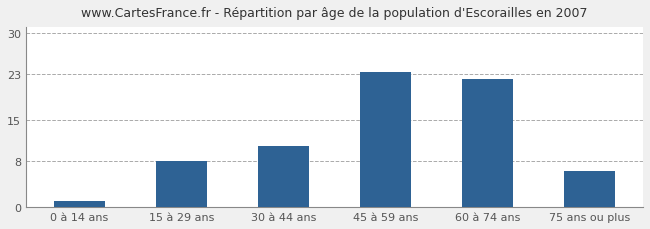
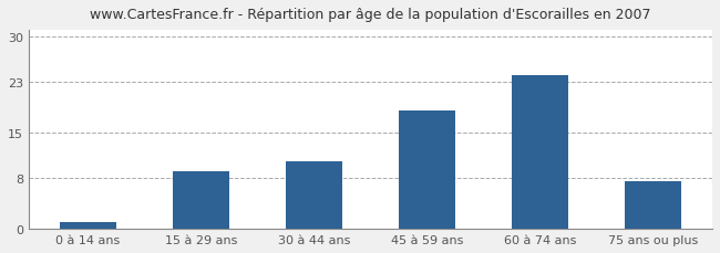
15 à 29 ans: 8.0 -> 9.0
45 à 59 ans: 23.2 -> 18.5
60 à 74 ans: 22.0 -> 24.0
75 ans ou plus: 6.2 -> 7.5
